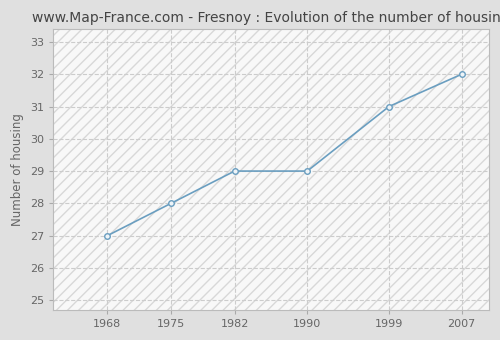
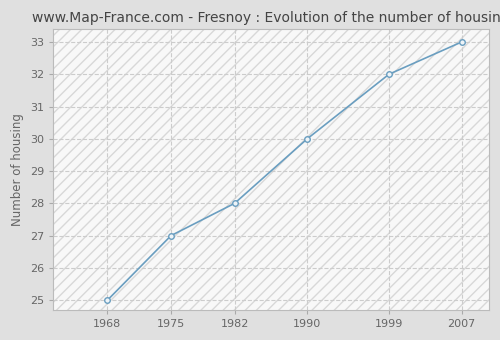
1968: 27 -> 25
1975: 28 -> 27
1982: 29 -> 28
1990: 29 -> 30
1999: 31 -> 32
2007: 32 -> 33
